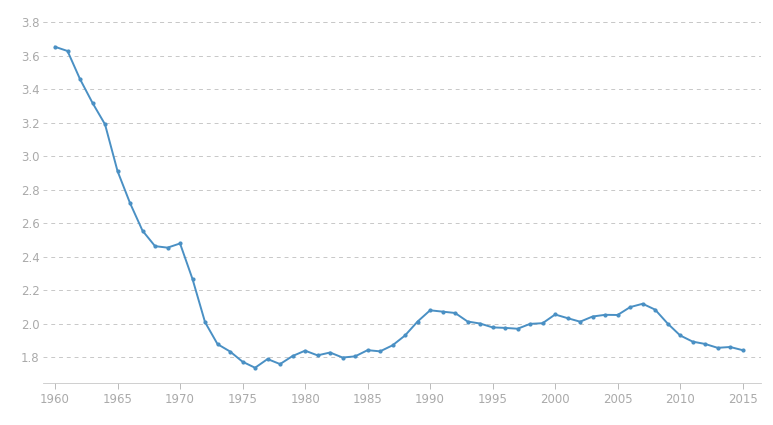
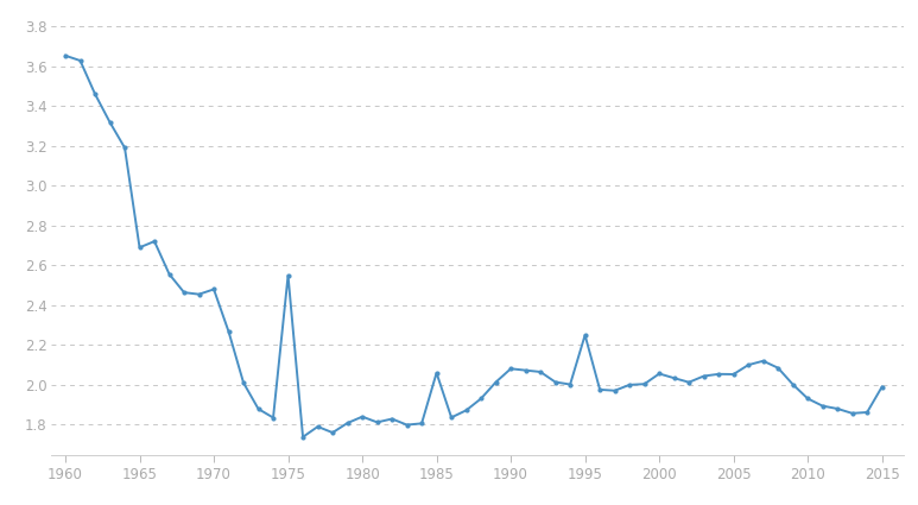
1965: 2.91 -> 2.69
1975: 1.77 -> 2.55
1985: 1.84 -> 2.06
1995: 1.98 -> 2.25
2015: 1.84 -> 1.99
